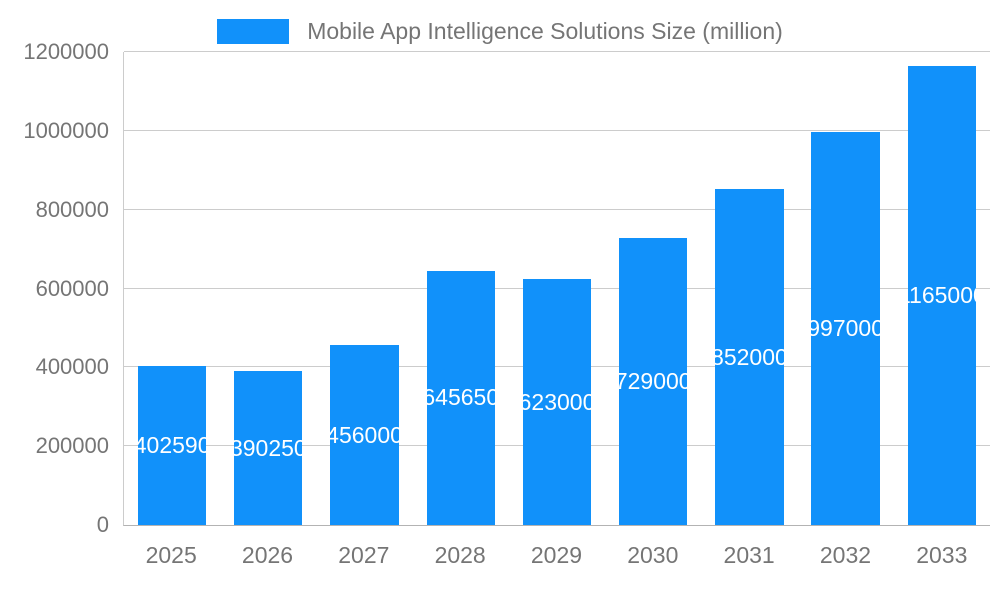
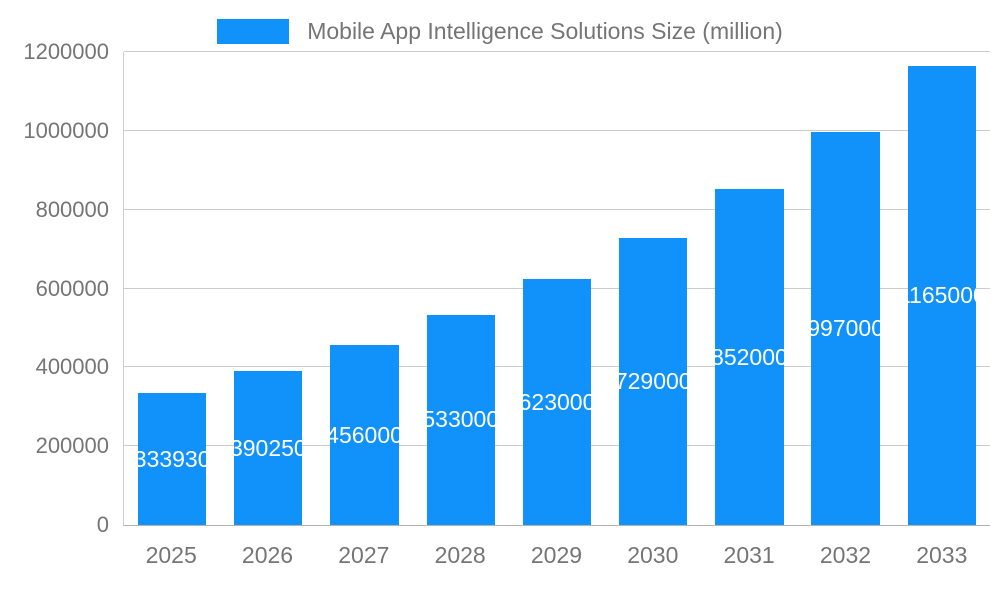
2025: 402590 -> 333930
2028: 645650 -> 533000
